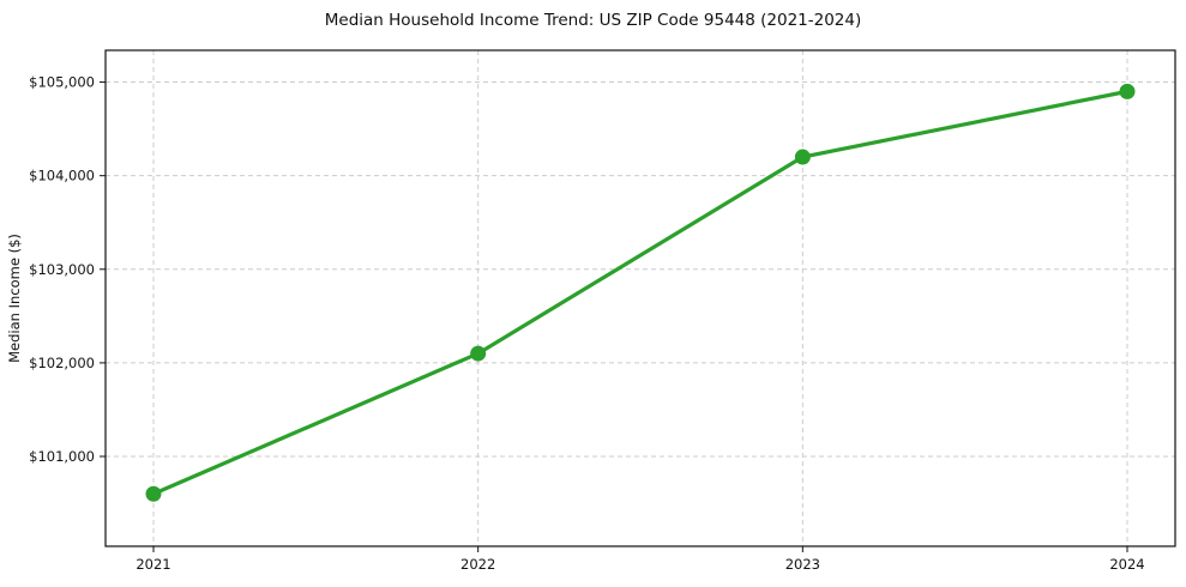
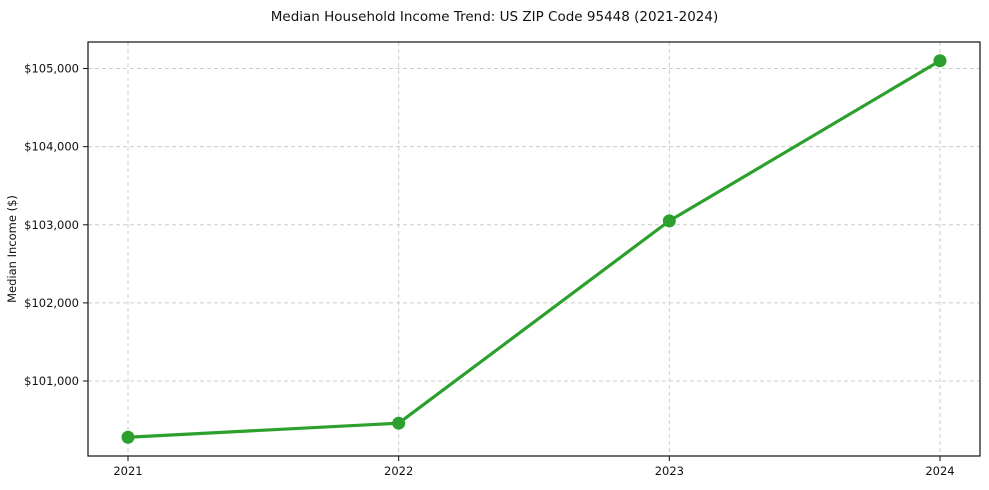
2021: $100600 -> $100300
2022: $102100 -> $100500
2023: $104200 -> $103000
2024: $104900 -> $105100
